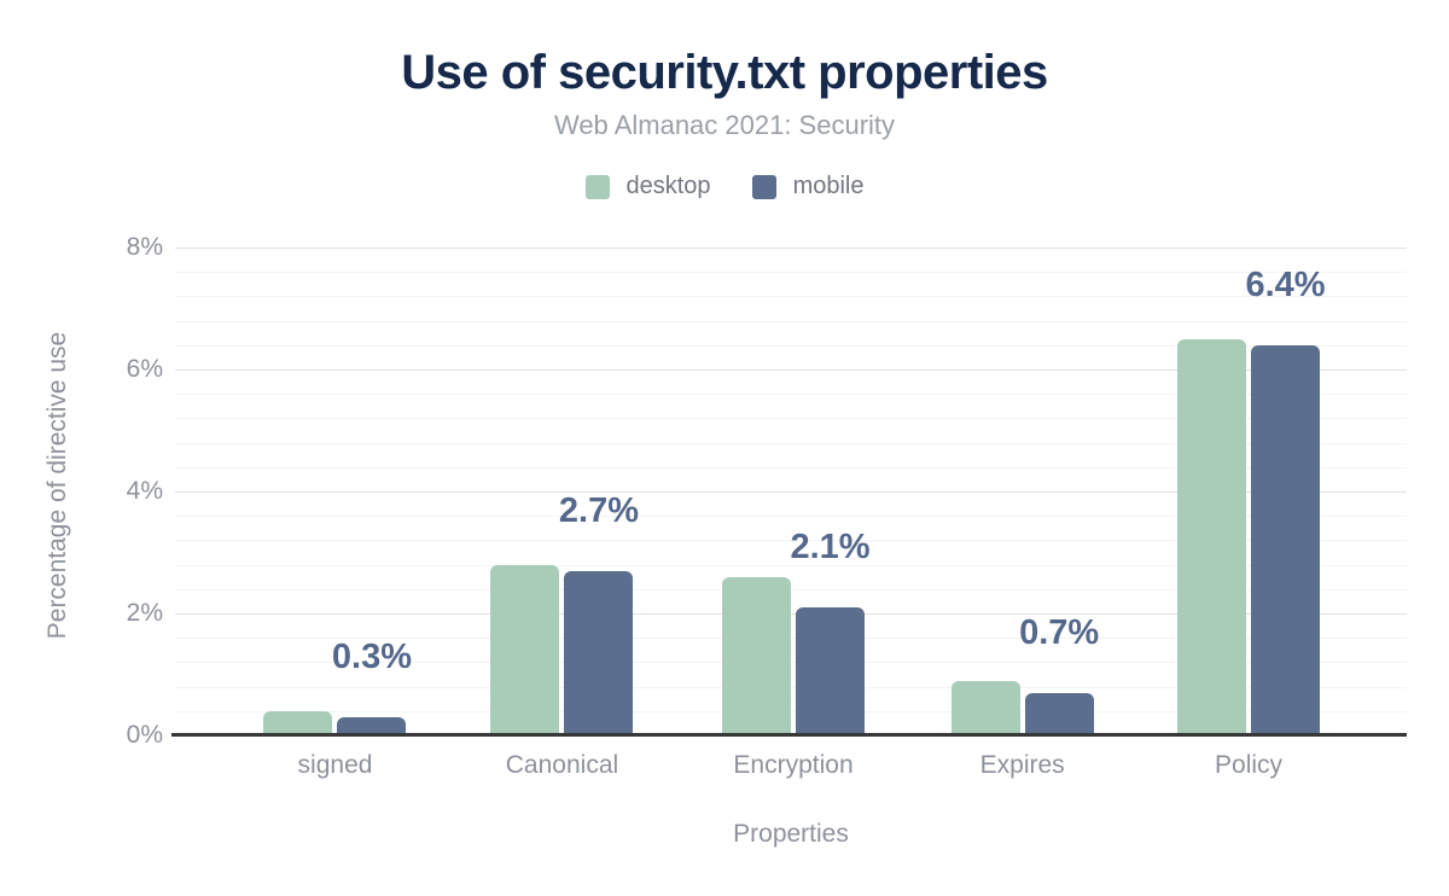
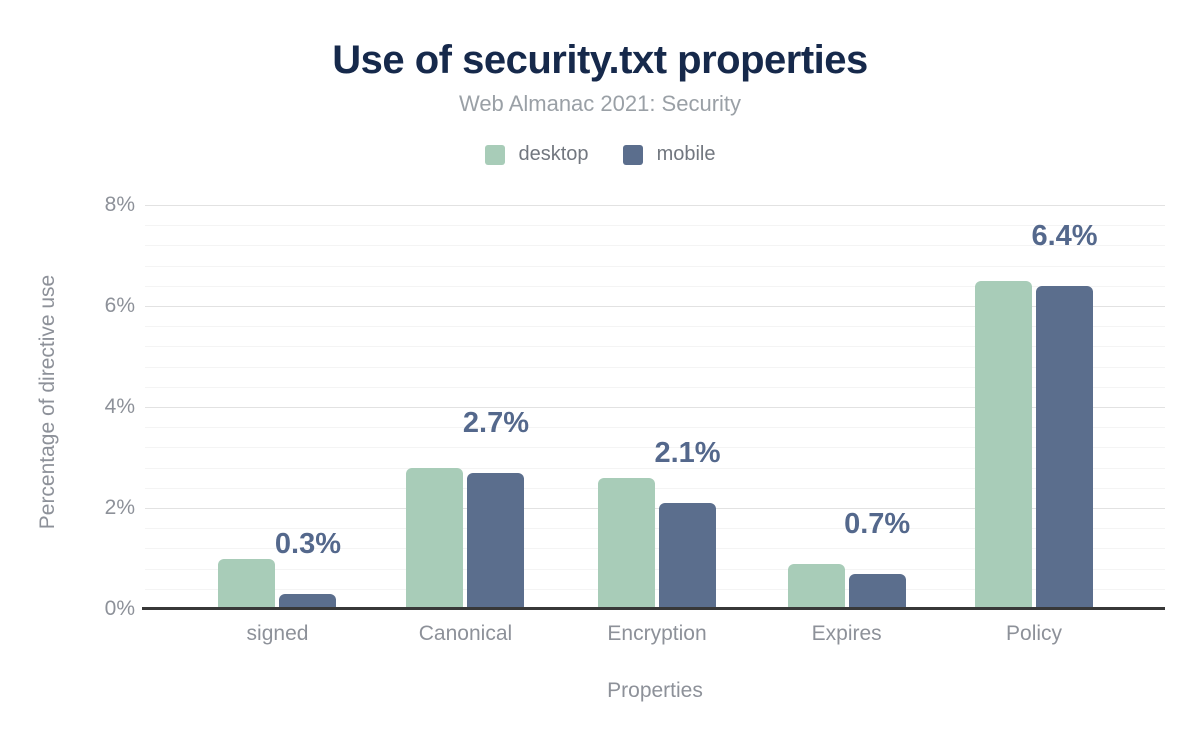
desktop/signed: 0.4% -> 1.0%
